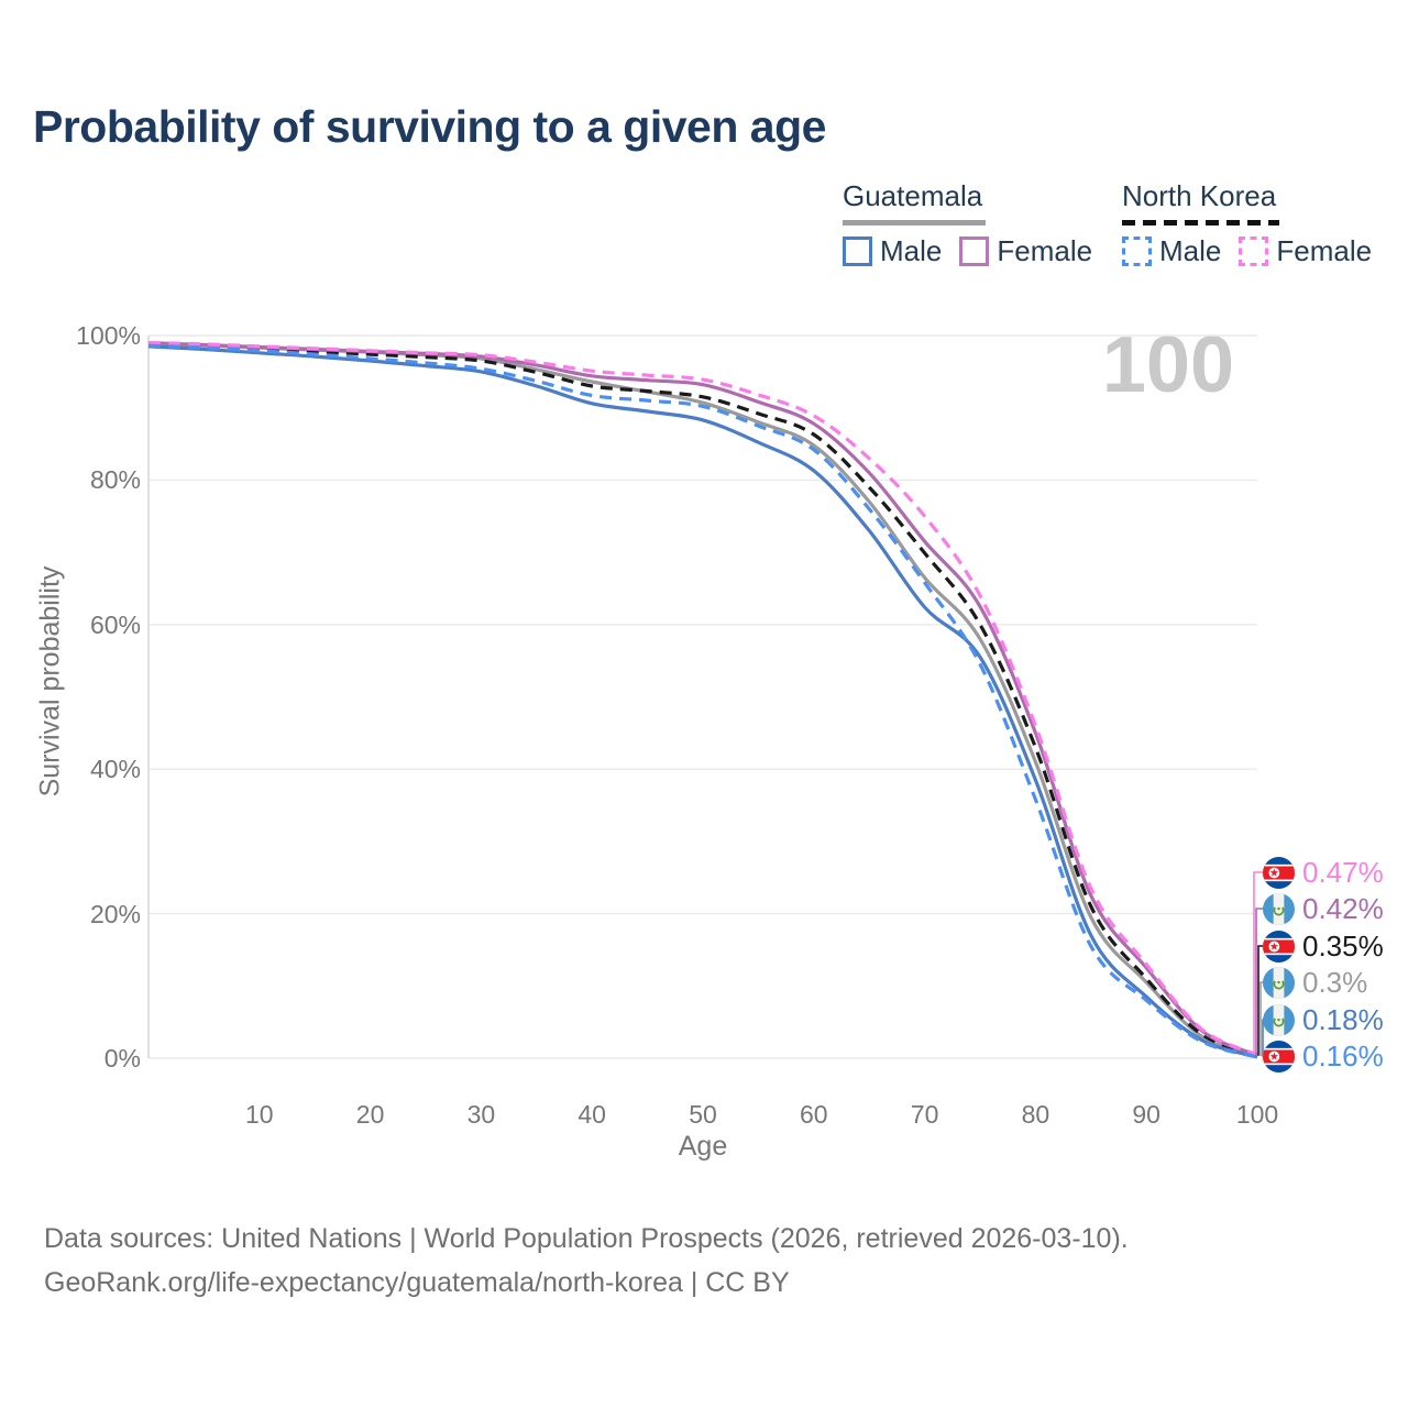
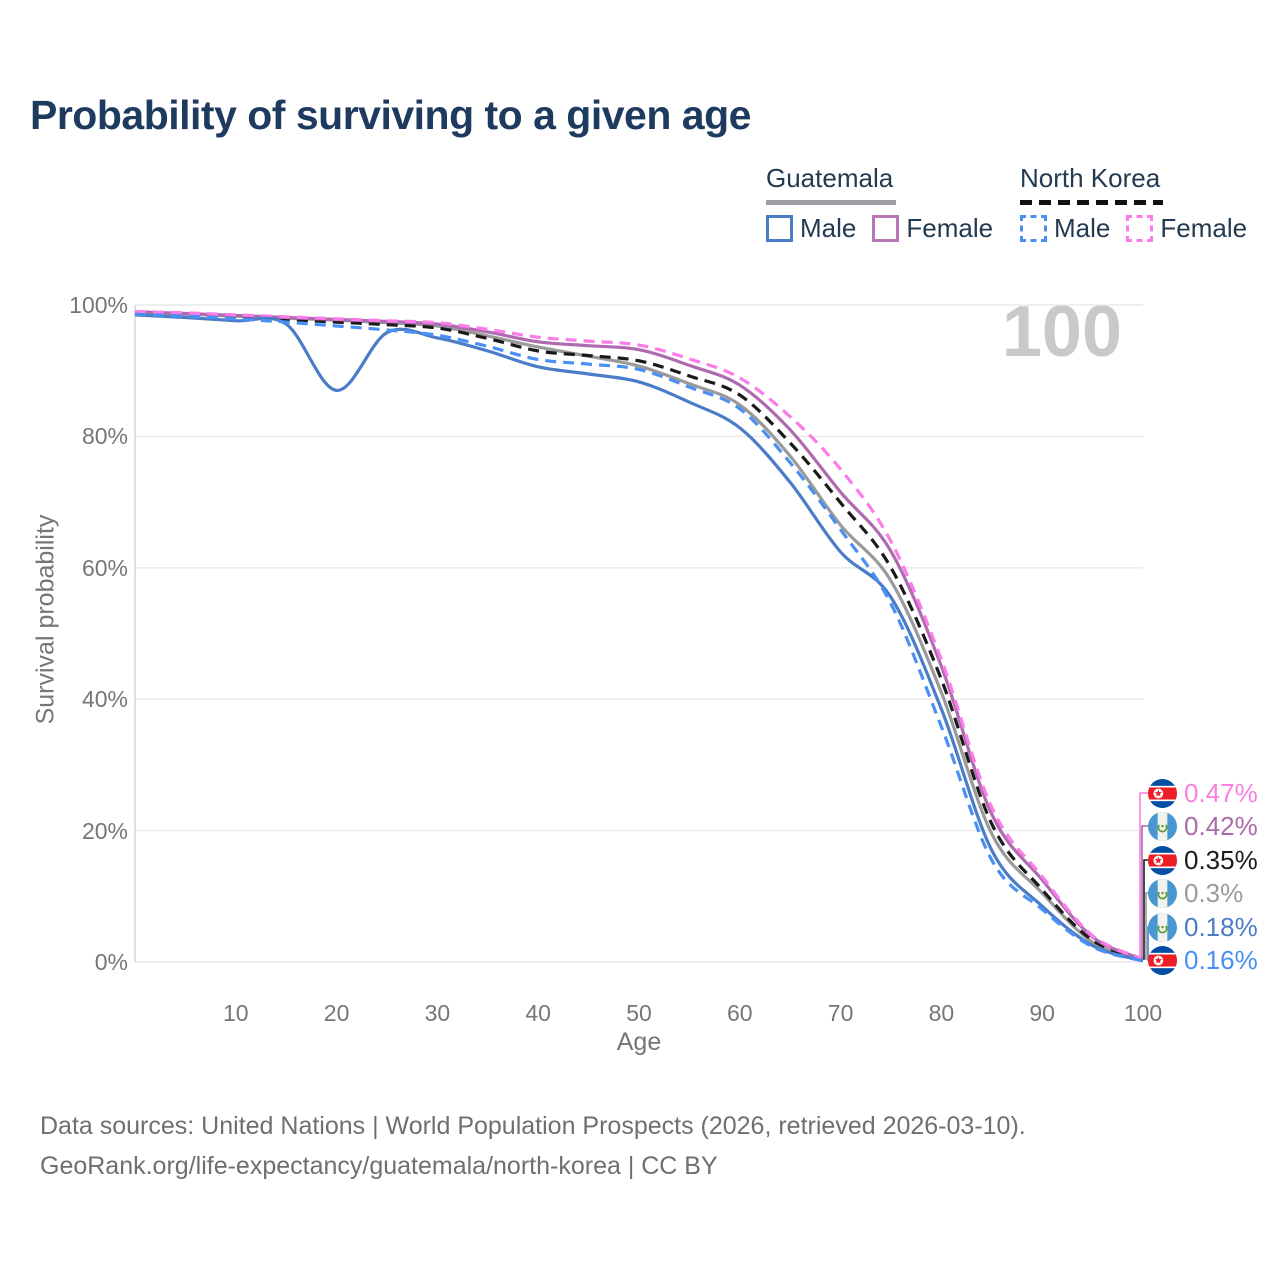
Guatemala Male/20: 96% -> 87%
